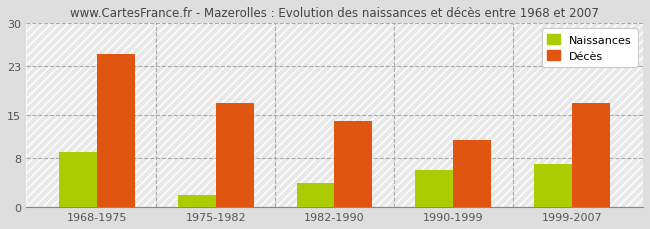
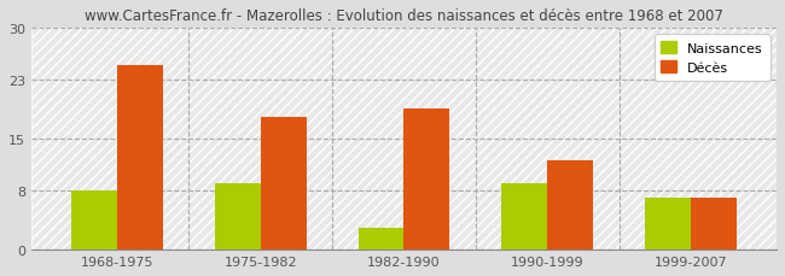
Naissances/1968-1975: 9 -> 8
Naissances/1975-1982: 2 -> 9
Décès/1975-1982: 17 -> 18
Naissances/1982-1990: 4 -> 3
Décès/1982-1990: 14 -> 19
Naissances/1990-1999: 6 -> 9
Décès/1990-1999: 11 -> 12
Décès/1999-2007: 17 -> 7
